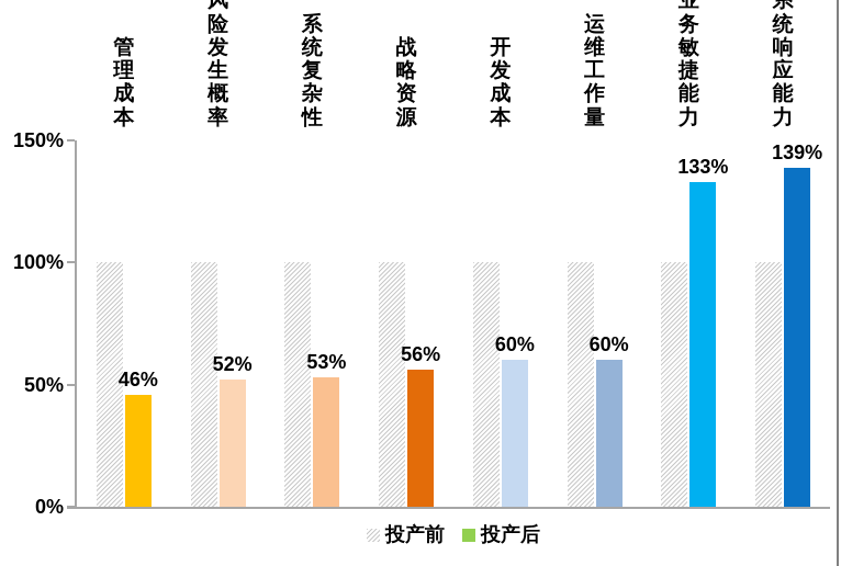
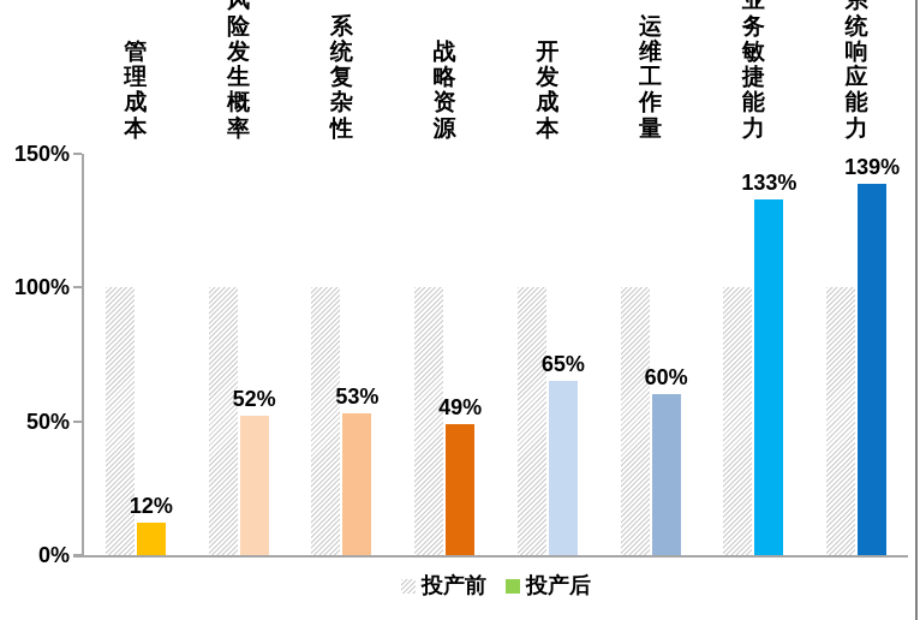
投产后/管理成本: 46% -> 12%
投产后/战略资源: 56% -> 49%
投产后/开发成本: 60% -> 65%
